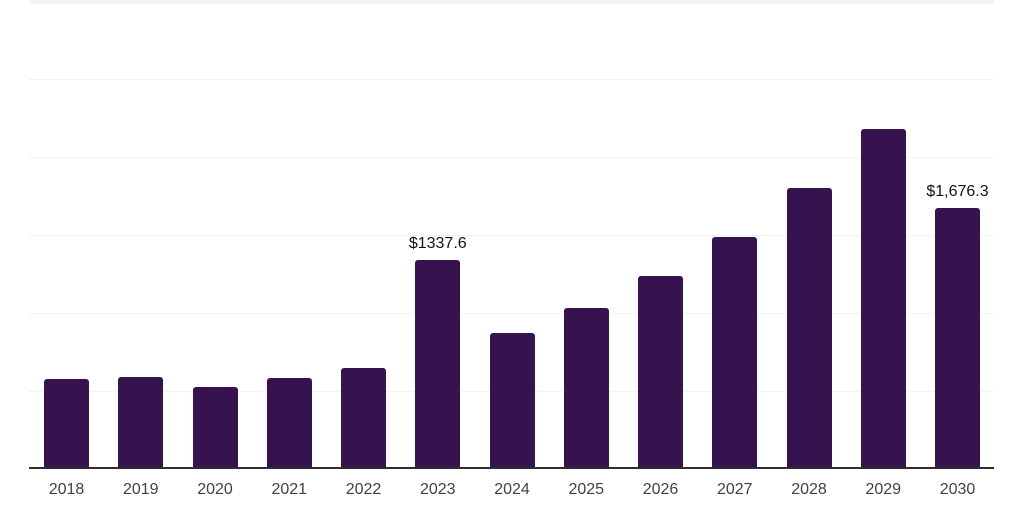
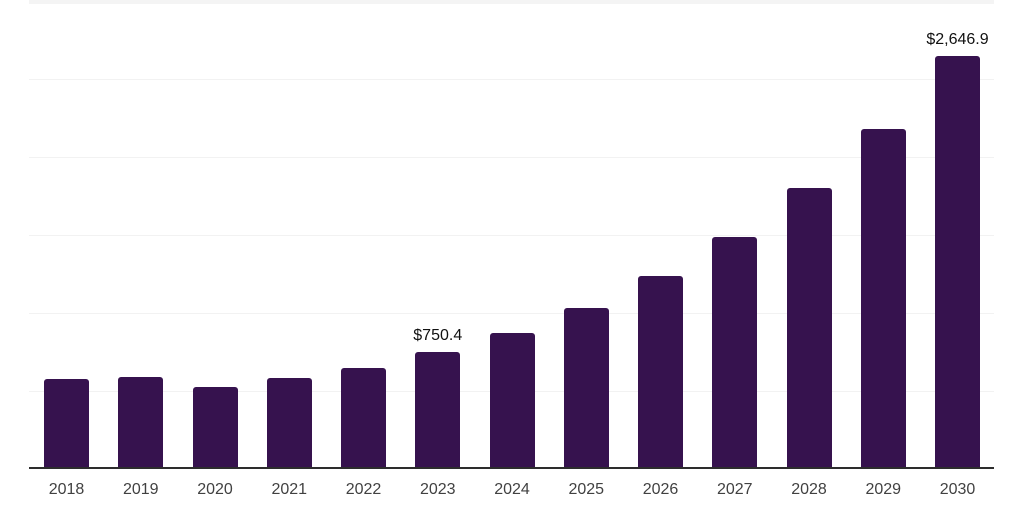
2023: $1337.6 -> $750.4
2030: $1,676.3 -> $2,646.9
